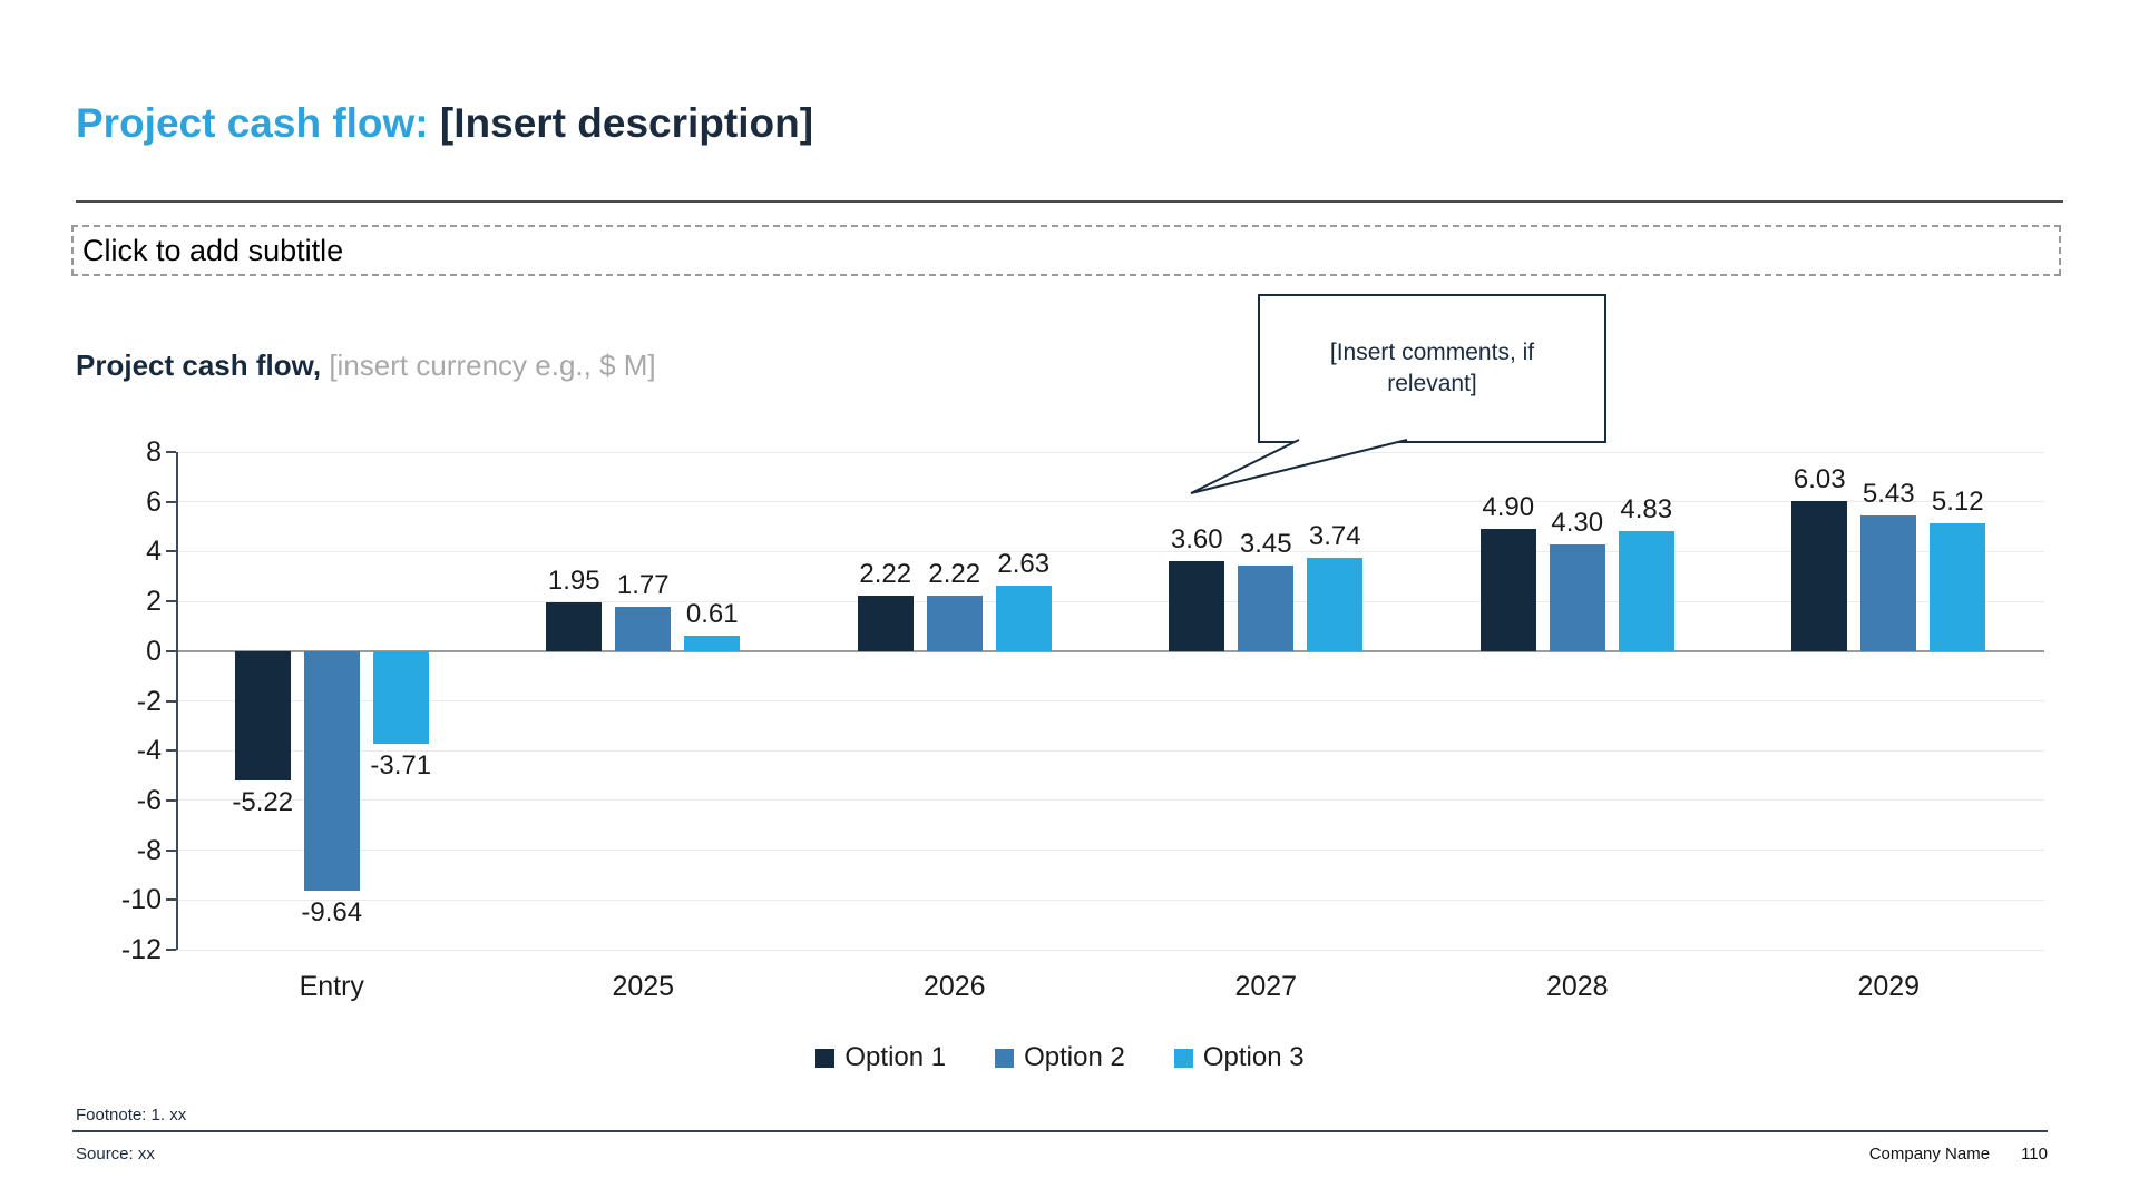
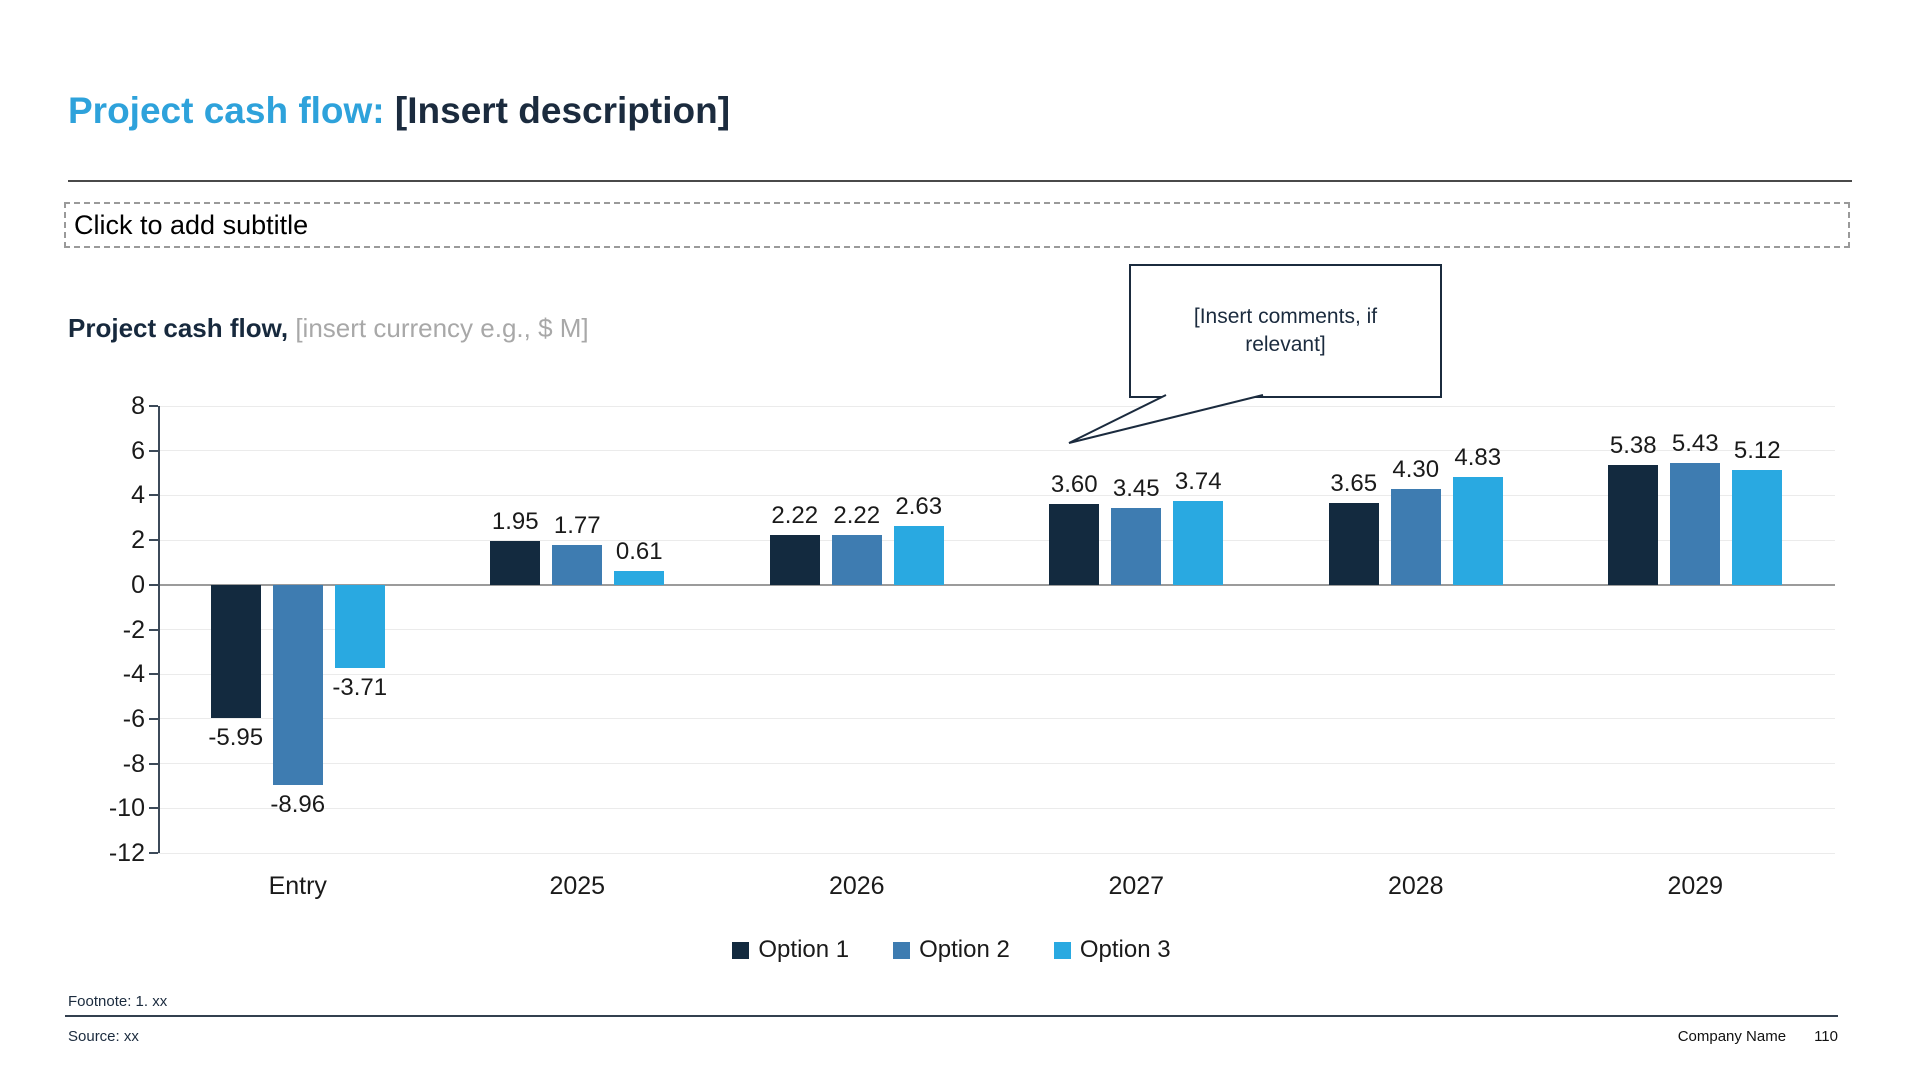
Option 1/Entry: -5.22 -> -5.95
Option 2/Entry: -9.64 -> -8.96
Option 1/2028: 4.90 -> 3.65
Option 1/2029: 6.03 -> 5.38
